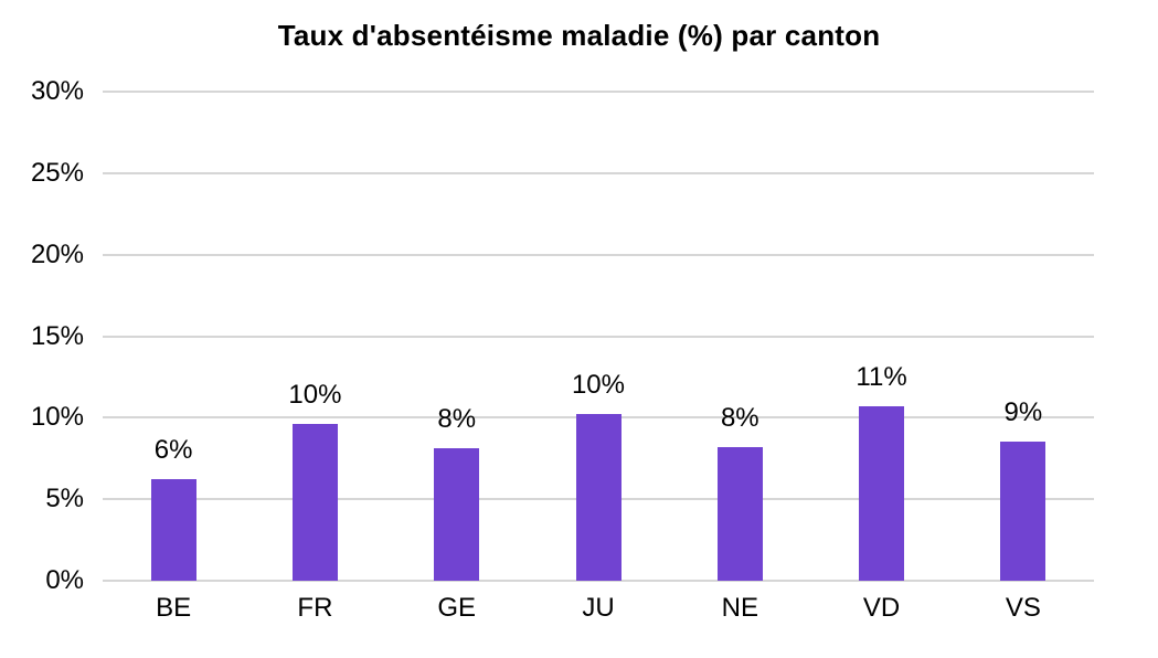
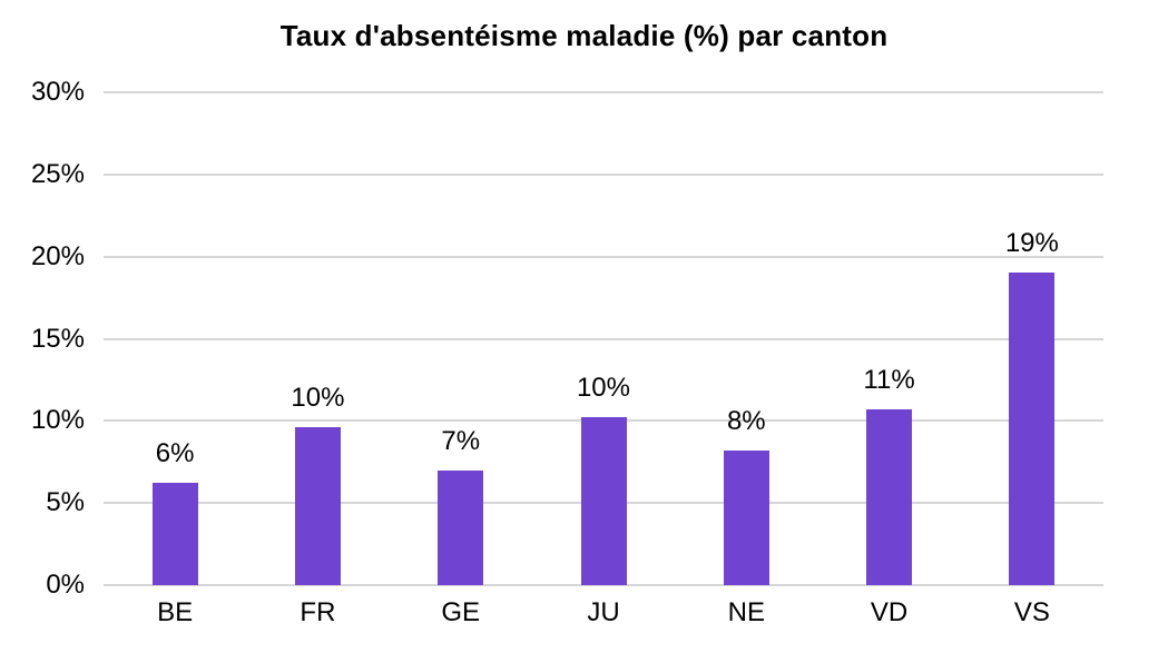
GE: 8% -> 7%
VS: 9% -> 19%
